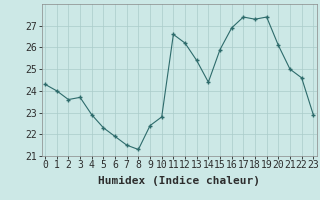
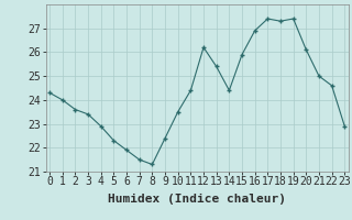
3: 23.7 -> 23.4
10: 22.8 -> 23.5
11: 26.6 -> 24.4
